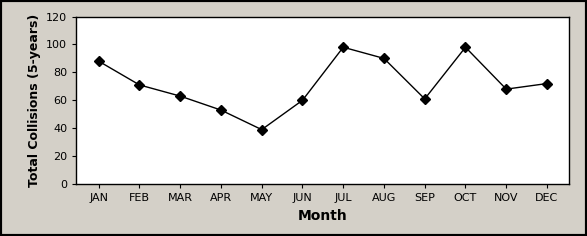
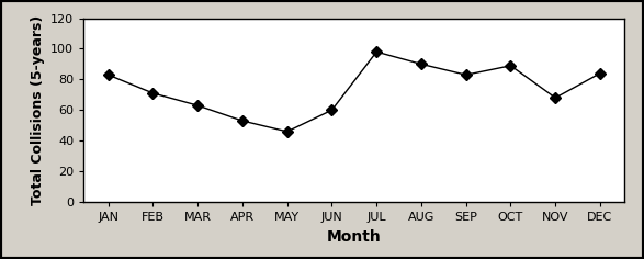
JAN: 88 -> 83
MAY: 39 -> 46
SEP: 61 -> 83
OCT: 98 -> 89
DEC: 72 -> 84
